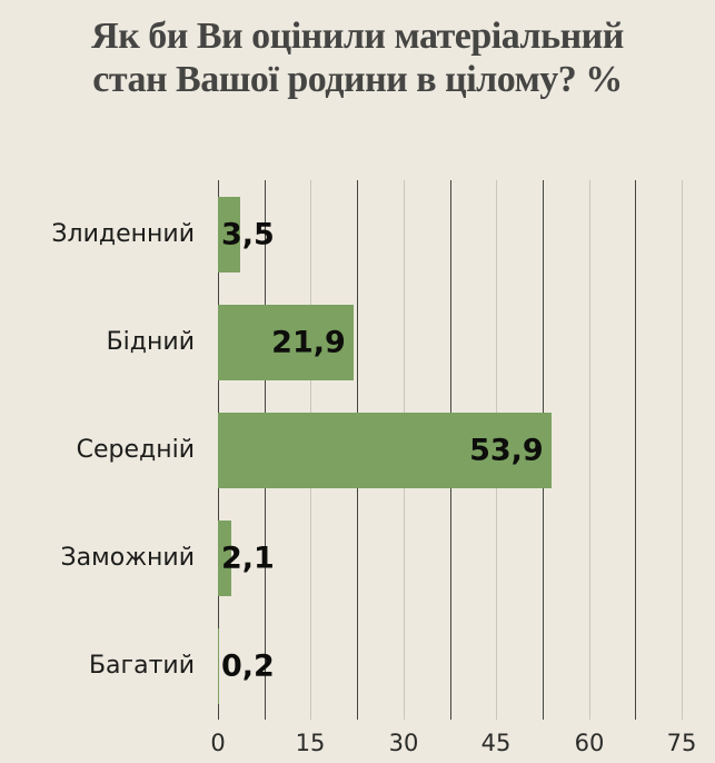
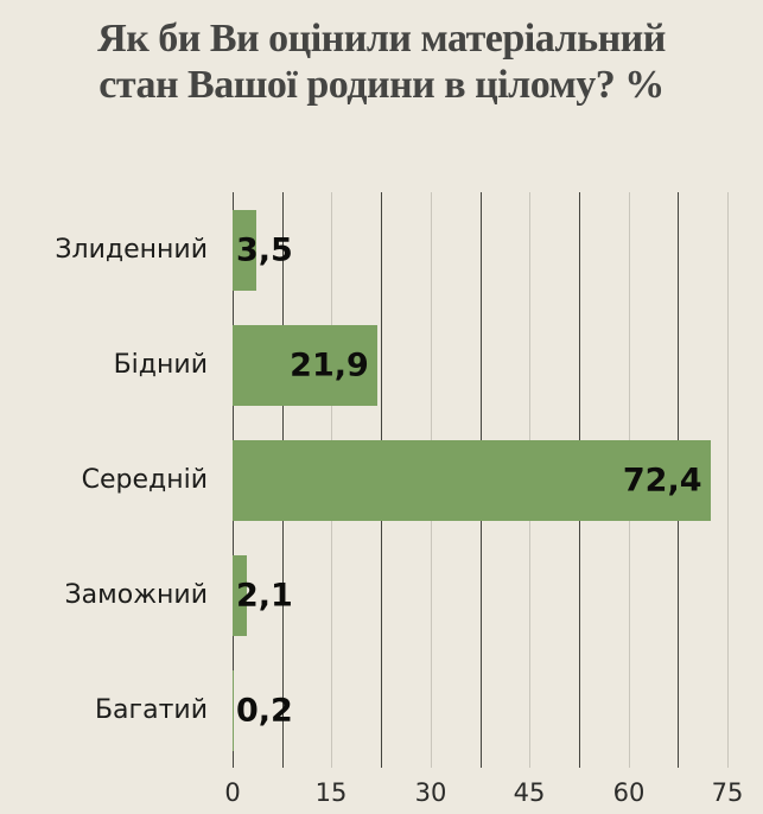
Середній: 53,9 -> 72,4
